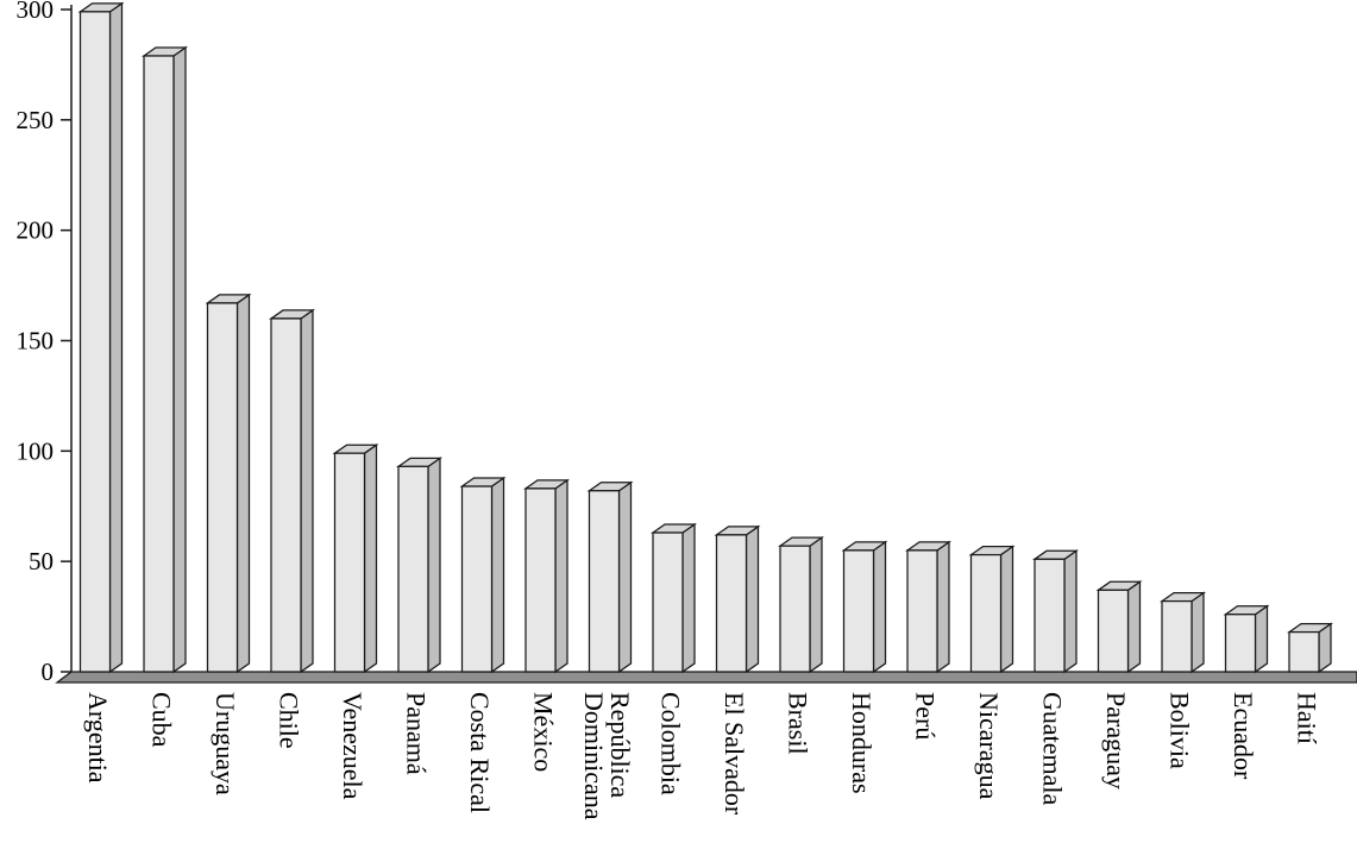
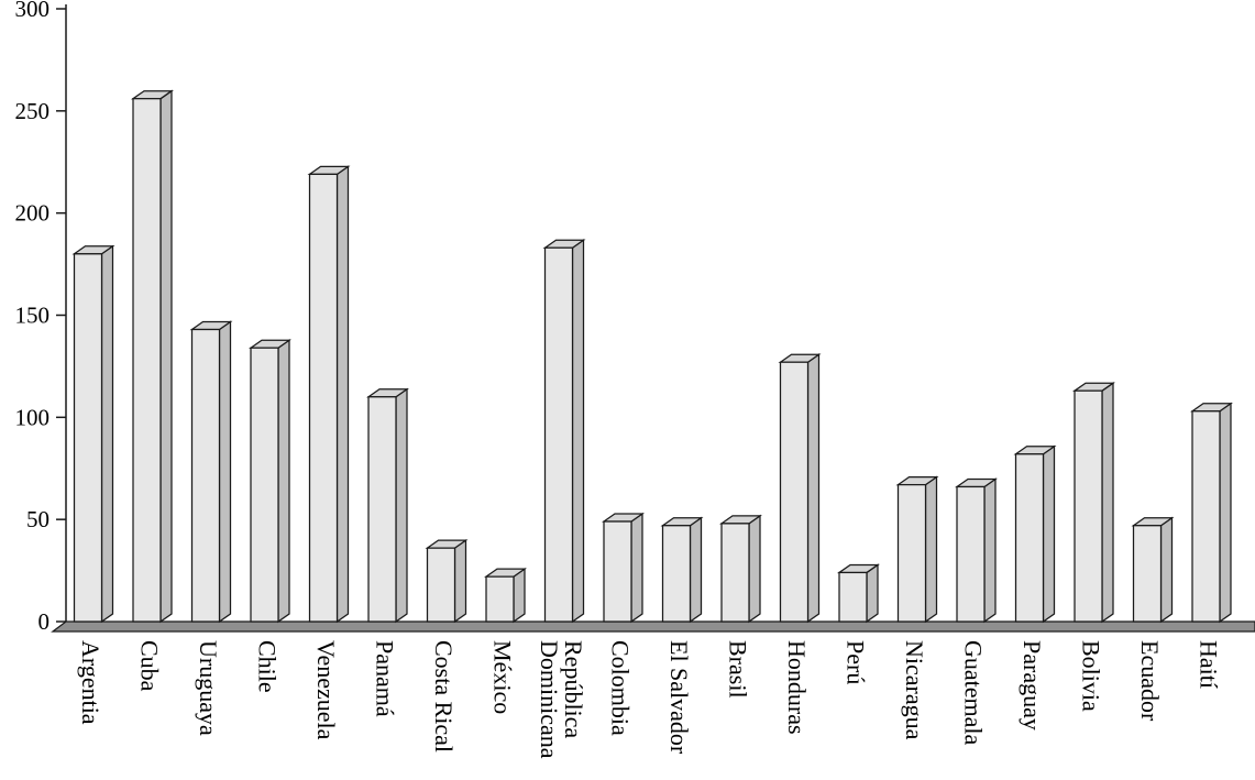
Argentia: 299 -> 180
Cuba: 279 -> 256
Uruguaya: 167 -> 143
Chile: 160 -> 134
Venezuela: 99 -> 219
Panamá: 93 -> 110
Costa Rical: 84 -> 36
México: 83 -> 22
República Dominicana: 82 -> 183
Colombia: 63 -> 49
El Salvador: 62 -> 47
Brasil: 57 -> 48
Honduras: 55 -> 127
Perú: 55 -> 24
Nicaragua: 53 -> 67
Guatemala: 51 -> 66
Paraguay: 37 -> 82
Bolivia: 32 -> 113
Ecuador: 26 -> 47
Haití: 18 -> 103
